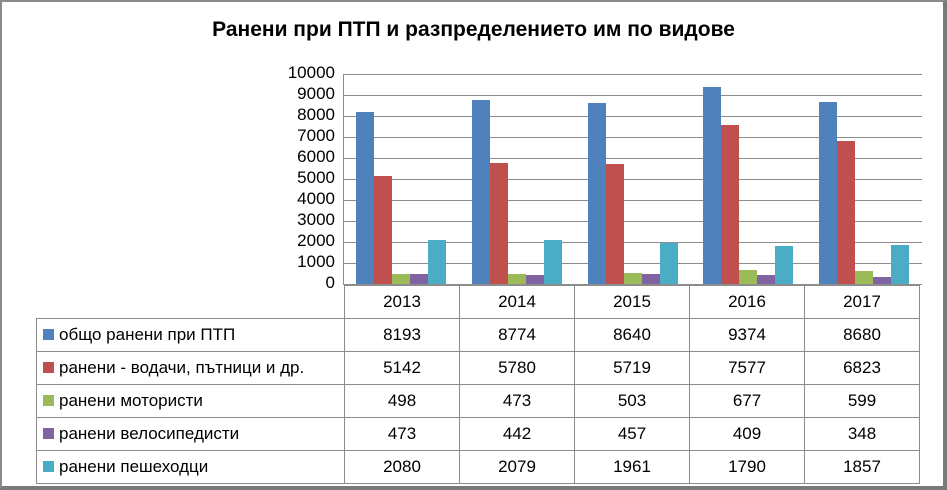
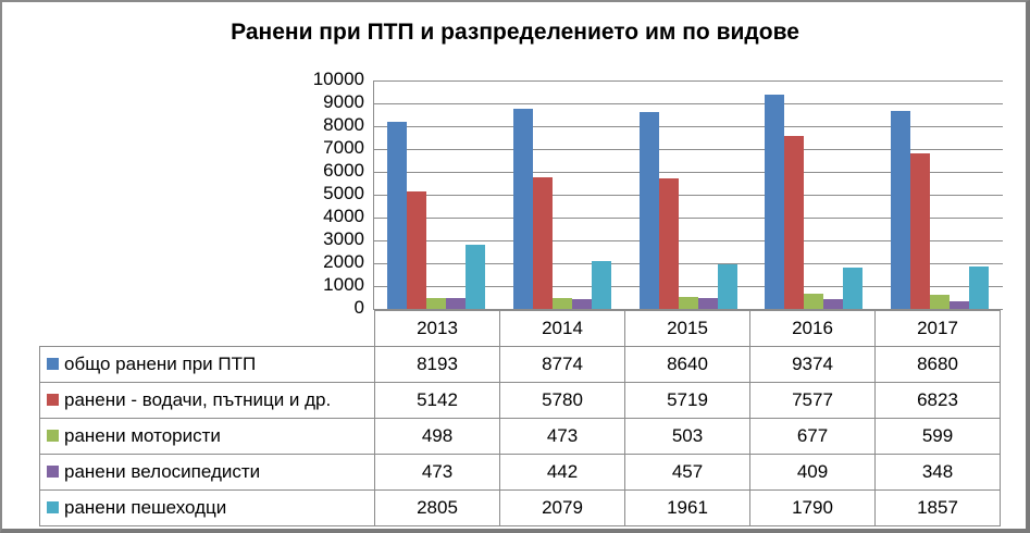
ранени пешеходци/2013: 2080 -> 2805
